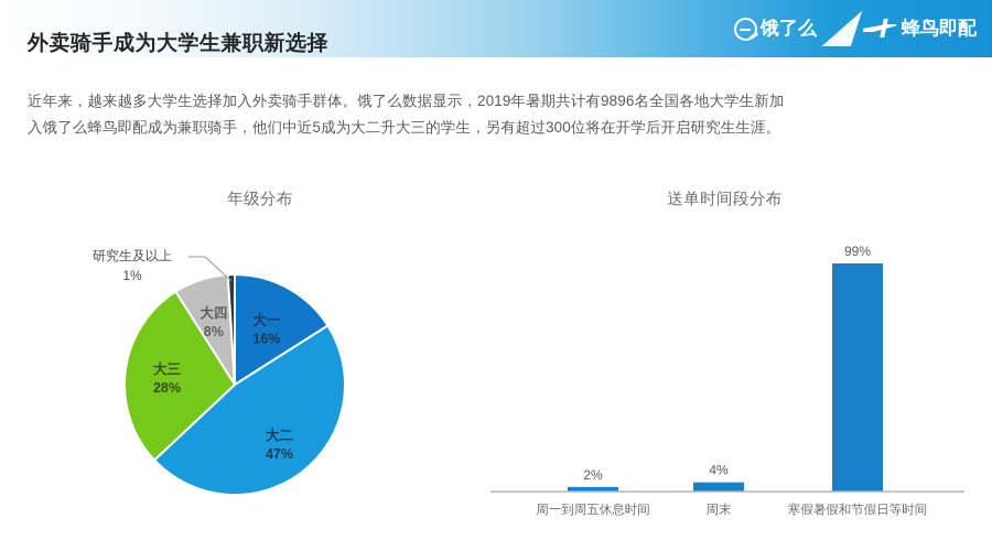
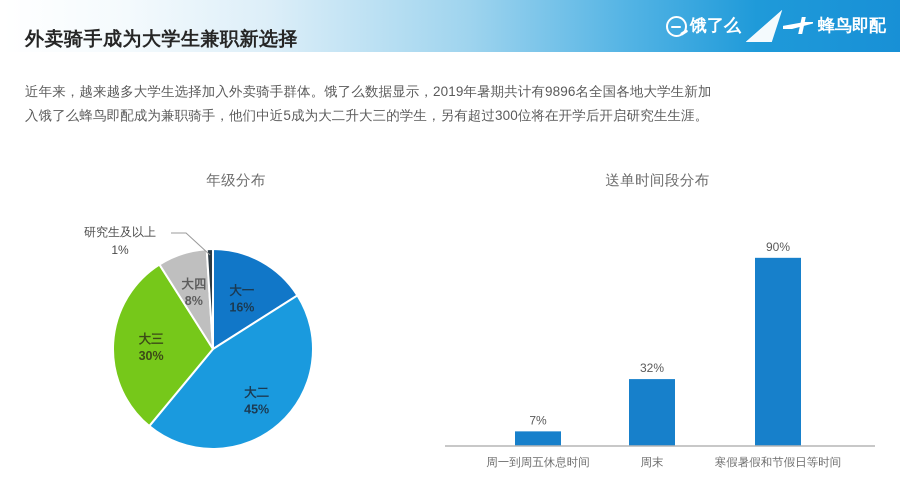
年级分布/大二: 47% -> 45%
年级分布/大三: 28% -> 30%
送单时间段分布/周一到周五休息时间: 2% -> 7%
送单时间段分布/周末: 4% -> 32%
送单时间段分布/寒假暑假和节假日等时间: 99% -> 90%
